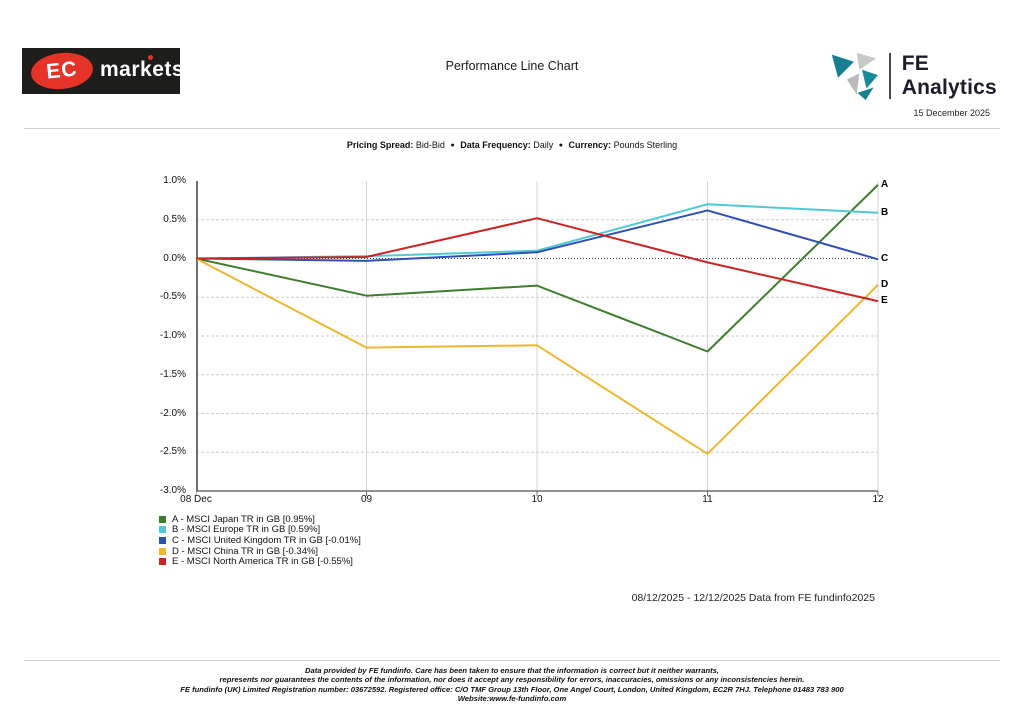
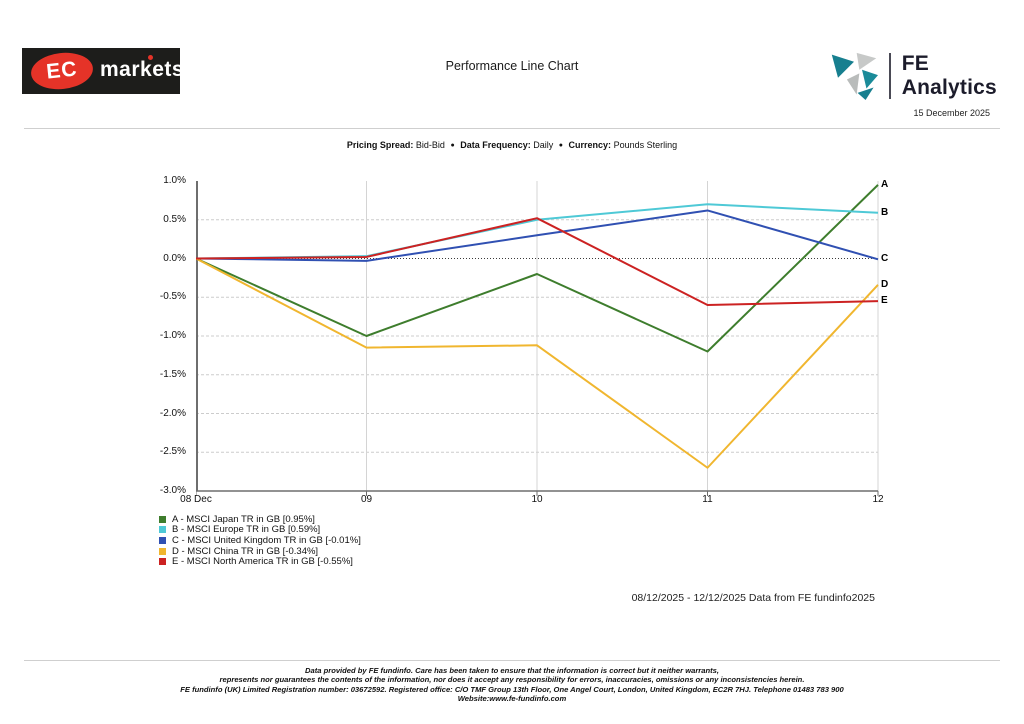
A - MSCI Japan TR in GB [0.95%]/09: -0.5% -> -1.0%
A - MSCI Japan TR in GB [0.95%]/10: -0.3% -> -0.2%
B - MSCI Europe TR in GB [0.59%]/10: 0.1% -> 0.5%
C - MSCI United Kingdom TR in GB [-0.01%]/10: 0.1% -> 0.3%
D - MSCI China TR in GB [-0.34%]/11: -2.5% -> -2.7%
E - MSCI North America TR in GB [-0.55%]/11: -0.1% -> -0.6%
